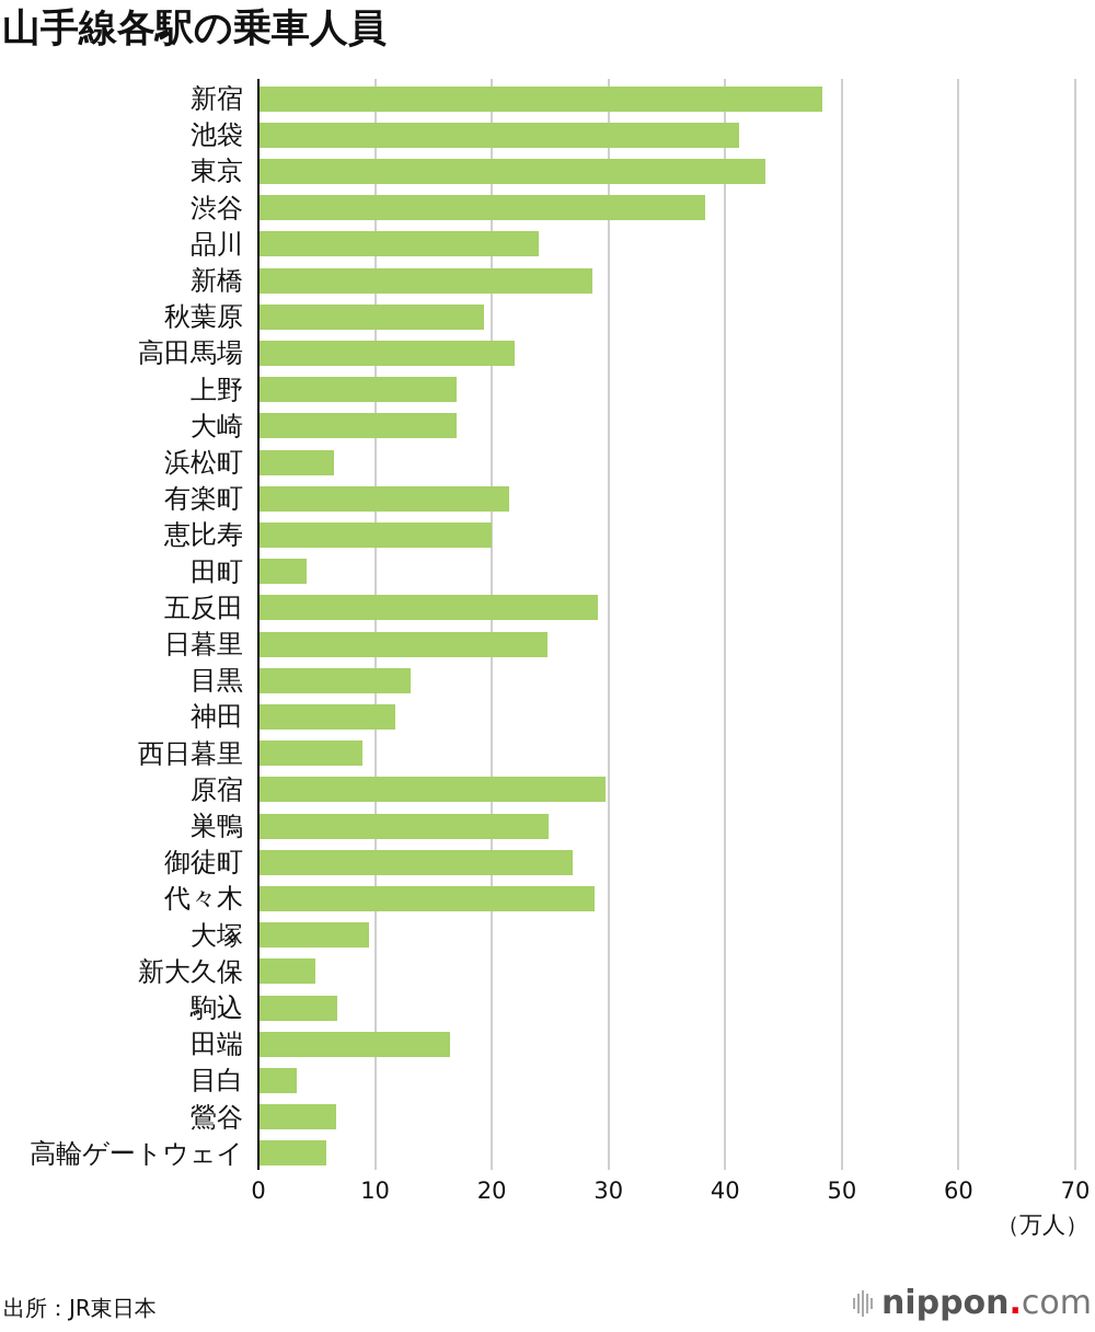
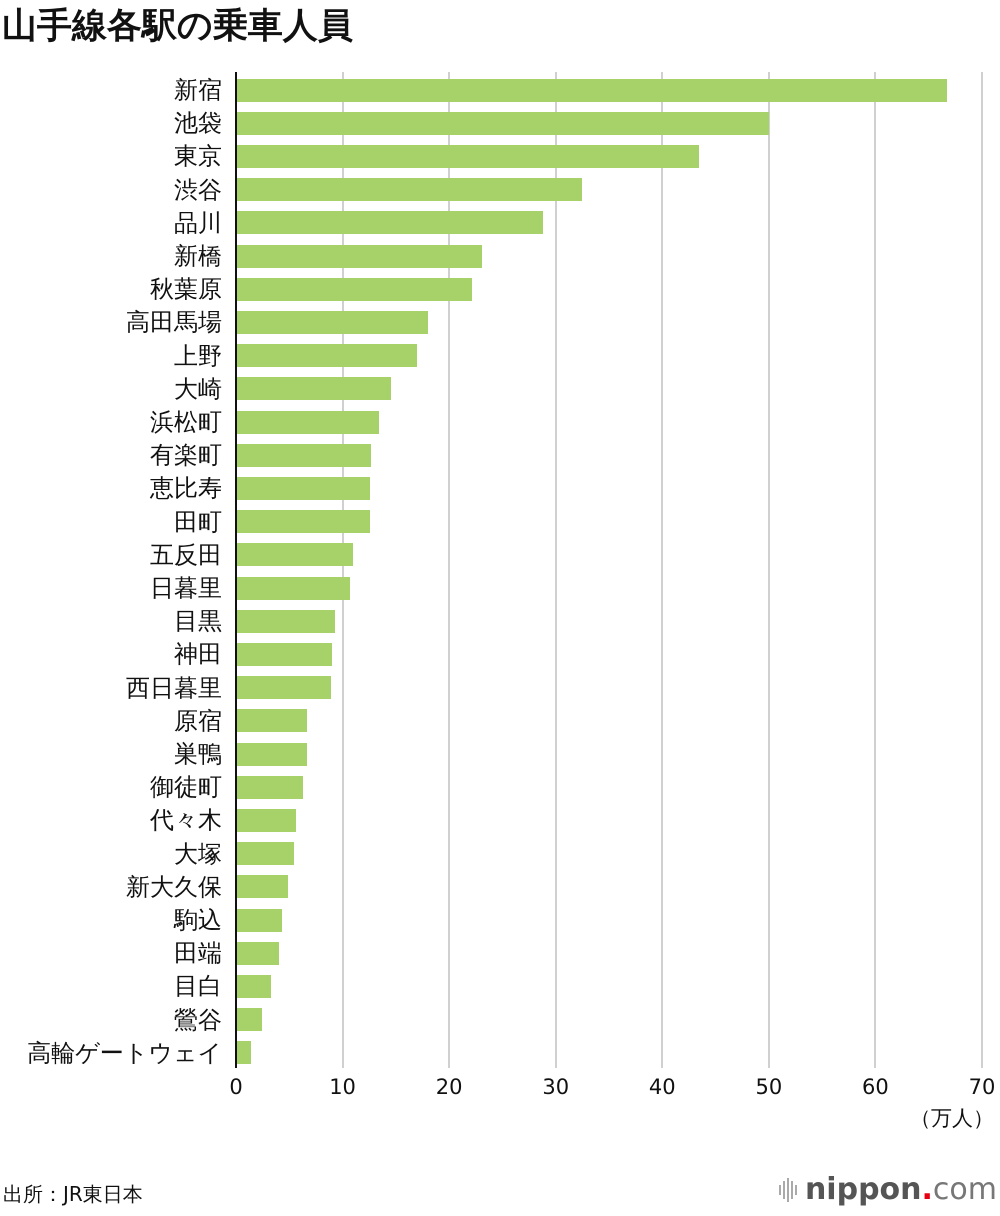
新宿: 48.3 -> 66.7
池袋: 41.2 -> 50.0
渋谷: 38.3 -> 32.5
品川: 24.0 -> 28.8
新橋: 28.6 -> 23.1
秋葉原: 19.3 -> 22.1
高田馬場: 22.0 -> 18.0
大崎: 17.0 -> 14.5
浜松町: 6.5 -> 13.4
有楽町: 21.5 -> 12.7
恵比寿: 20.0 -> 12.6
田町: 4.1 -> 12.6
五反田: 29.1 -> 11.0
日暮里: 24.8 -> 10.7
目黒: 13.0 -> 9.3
神田: 11.7 -> 9.0
原宿: 29.7 -> 6.7
巣鴨: 24.9 -> 6.7
御徒町: 26.9 -> 6.3
代々木: 28.8 -> 5.6
大塚: 9.5 -> 5.4
駒込: 6.8 -> 4.3
田端: 16.4 -> 4.0
鶯谷: 6.7 -> 2.4
高輪ゲートウェイ: 5.8 -> 1.4
